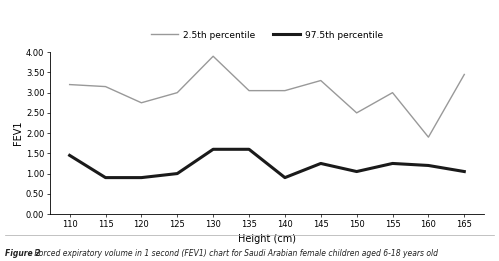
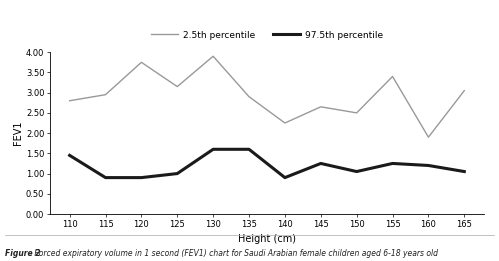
2.5th percentile/110: 3.20 -> 2.80
2.5th percentile/115: 3.15 -> 2.95
2.5th percentile/120: 2.75 -> 3.75
2.5th percentile/125: 3.00 -> 3.15
2.5th percentile/135: 3.05 -> 2.90
2.5th percentile/140: 3.05 -> 2.25
2.5th percentile/145: 3.30 -> 2.65
2.5th percentile/155: 3.00 -> 3.40
2.5th percentile/165: 3.45 -> 3.05
